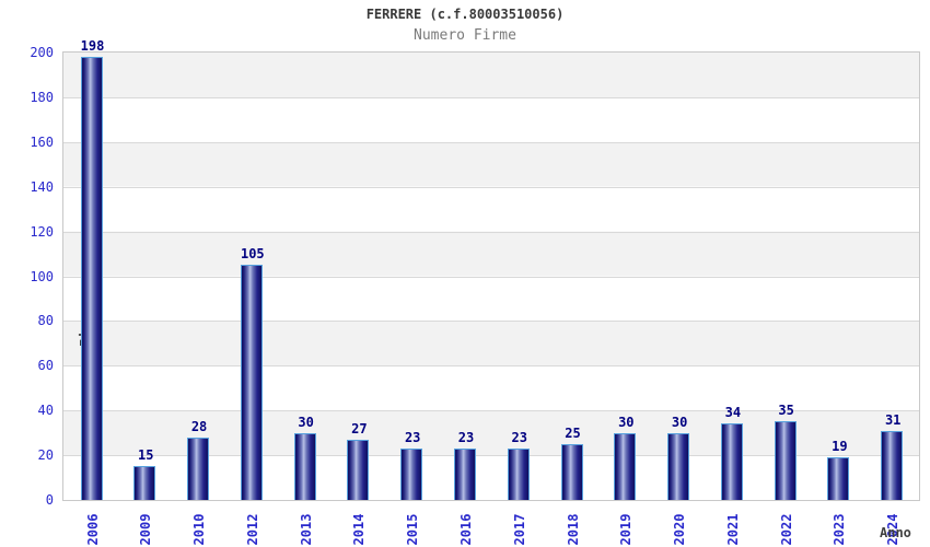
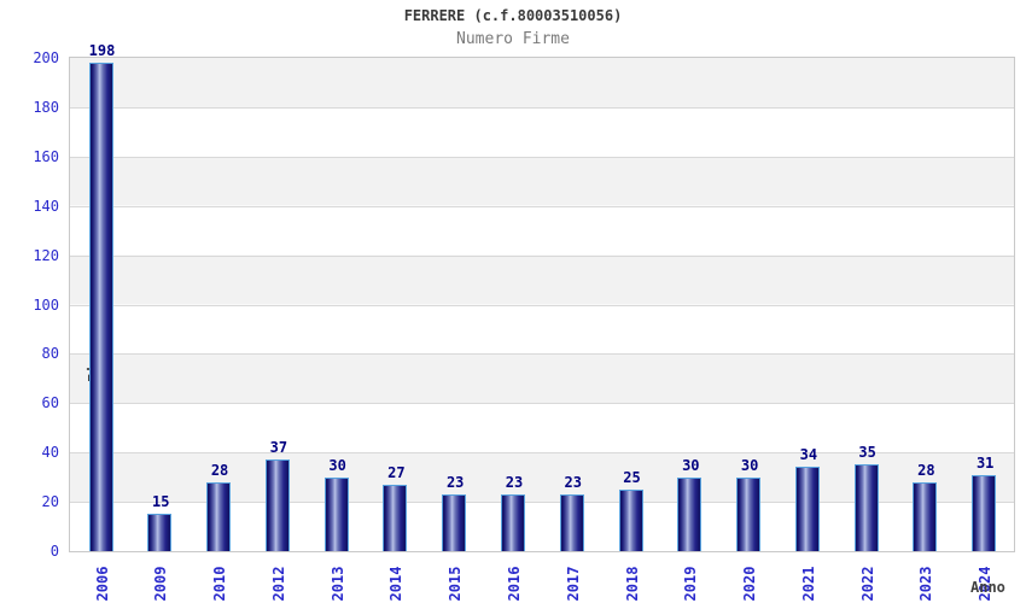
2012: 105 -> 37
2023: 19 -> 28
